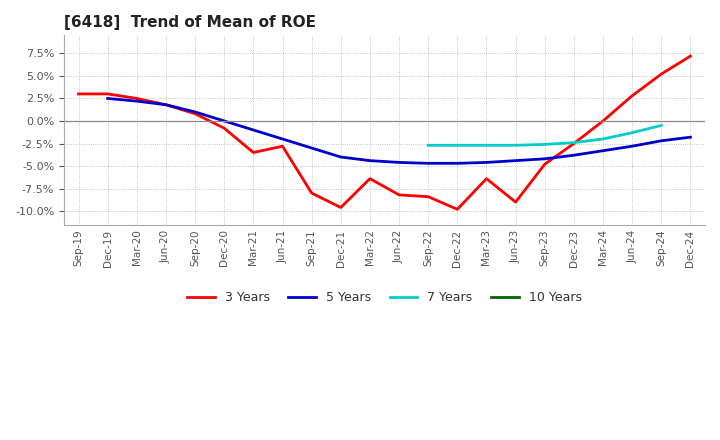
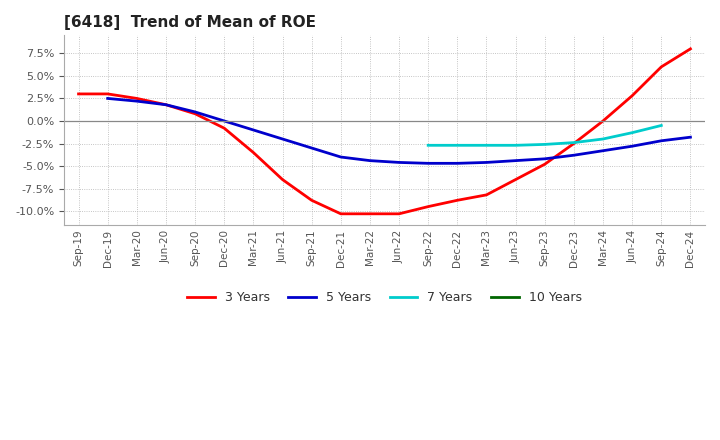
3 Years/Jun-21: -2.8% -> -6.5%
3 Years/Sep-21: -8.0% -> -8.8%
3 Years/Dec-21: -9.6% -> -10.3%
3 Years/Mar-22: -6.4% -> -10.3%
3 Years/Jun-22: -8.2% -> -10.3%
3 Years/Sep-22: -8.4% -> -9.5%
3 Years/Dec-22: -9.8% -> -8.8%
3 Years/Mar-23: -6.4% -> -8.2%
3 Years/Jun-23: -9.0% -> -6.5%
3 Years/Sep-24: 5.2% -> 6.0%
3 Years/Dec-24: 7.2% -> 8.0%
